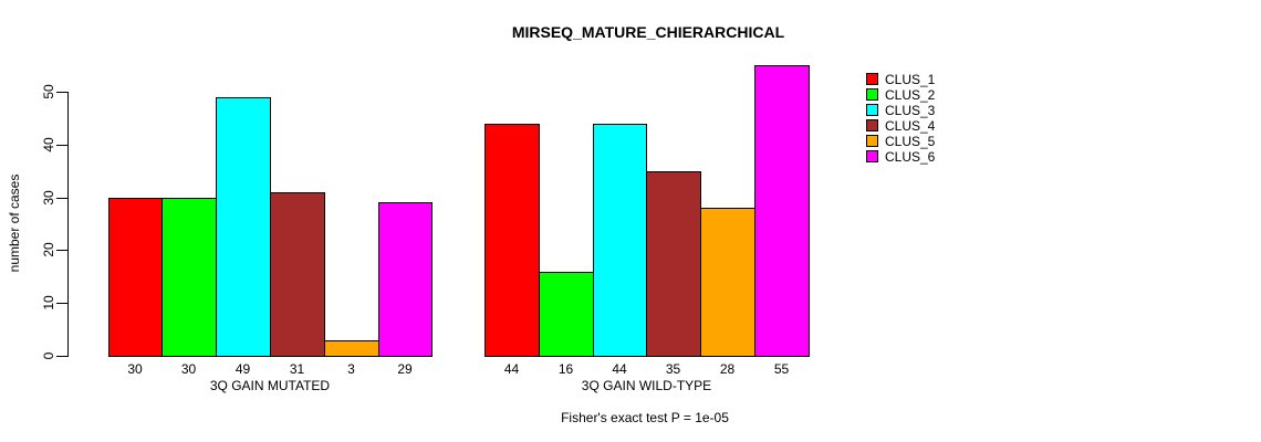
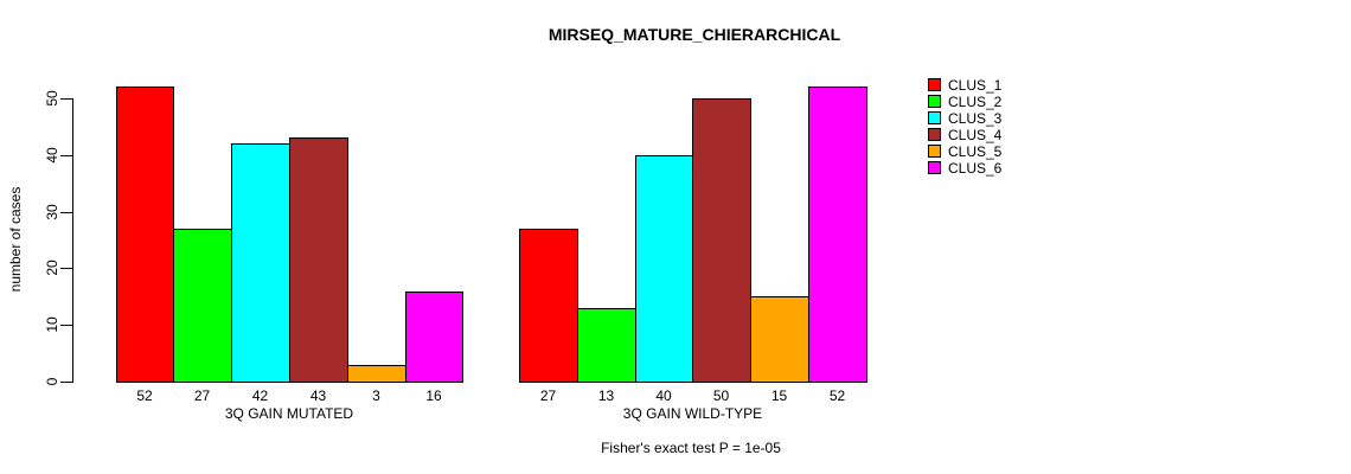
CLUS_1/3Q GAIN MUTATED: 30 -> 52
CLUS_2/3Q GAIN MUTATED: 30 -> 27
CLUS_3/3Q GAIN MUTATED: 49 -> 42
CLUS_4/3Q GAIN MUTATED: 31 -> 43
CLUS_6/3Q GAIN MUTATED: 29 -> 16
CLUS_1/3Q GAIN WILD-TYPE: 44 -> 27
CLUS_2/3Q GAIN WILD-TYPE: 16 -> 13
CLUS_3/3Q GAIN WILD-TYPE: 44 -> 40
CLUS_4/3Q GAIN WILD-TYPE: 35 -> 50
CLUS_5/3Q GAIN WILD-TYPE: 28 -> 15
CLUS_6/3Q GAIN WILD-TYPE: 55 -> 52
